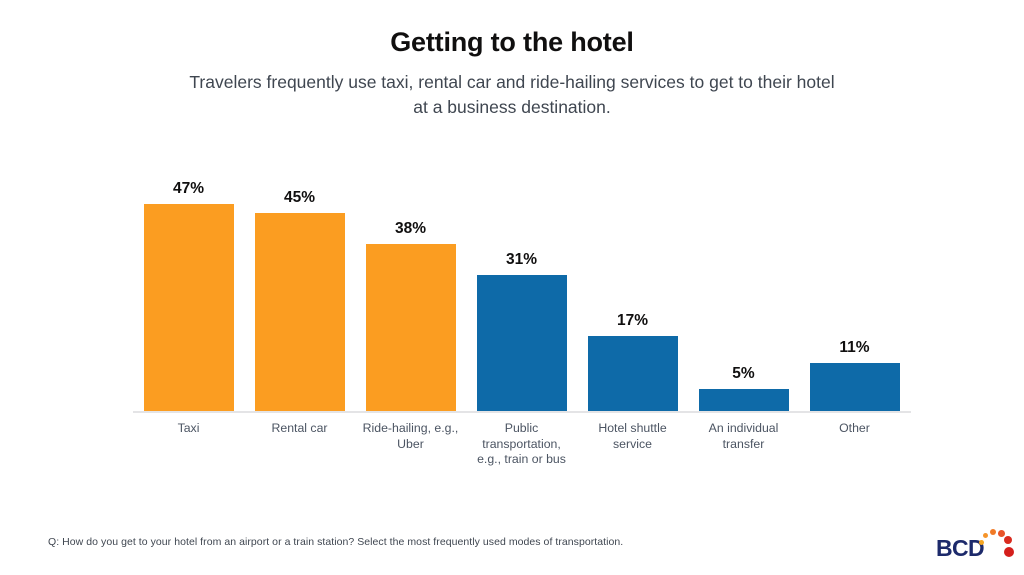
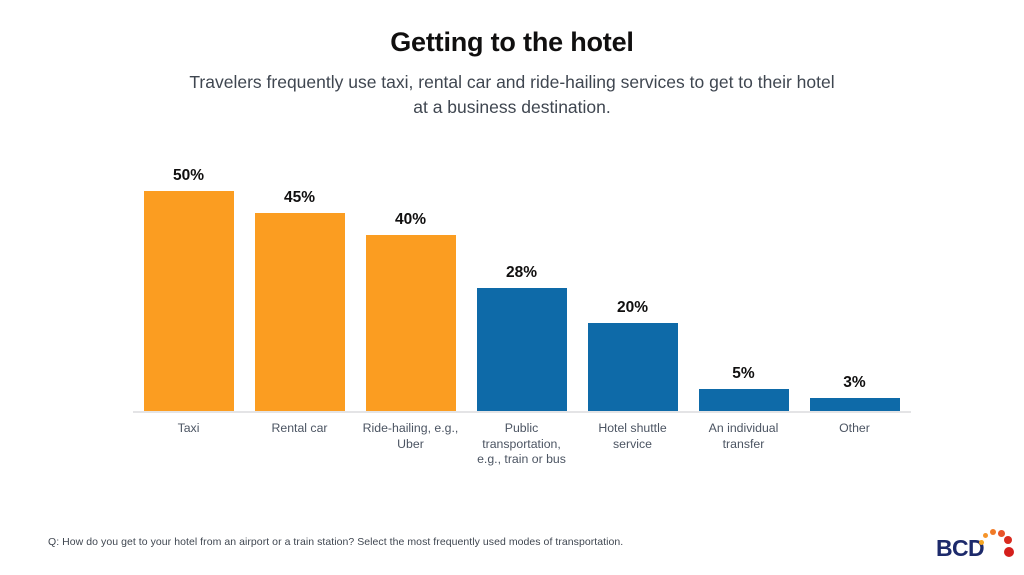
Taxi: 47% -> 50%
Ride-hailing, e.g., Uber: 38% -> 40%
Public transportation, e.g., train or bus: 31% -> 28%
Hotel shuttle service: 17% -> 20%
Other: 11% -> 3%
